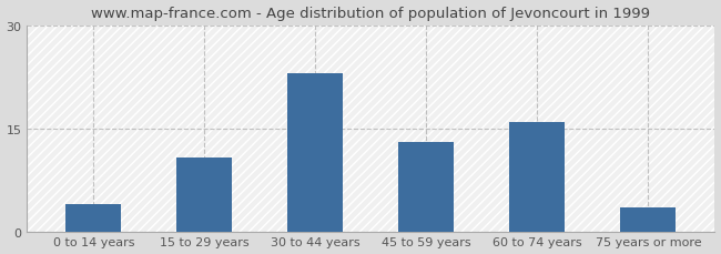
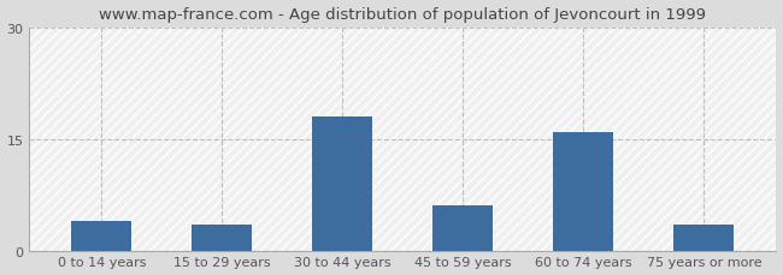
15 to 29 years: 10.8 -> 3.5
30 to 44 years: 23.0 -> 18.0
45 to 59 years: 13.0 -> 6.0
